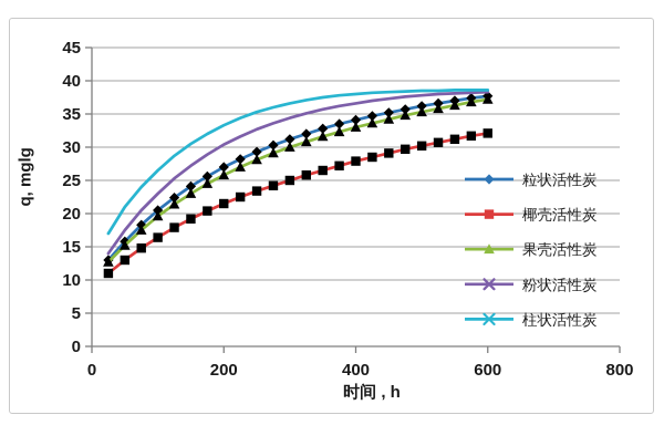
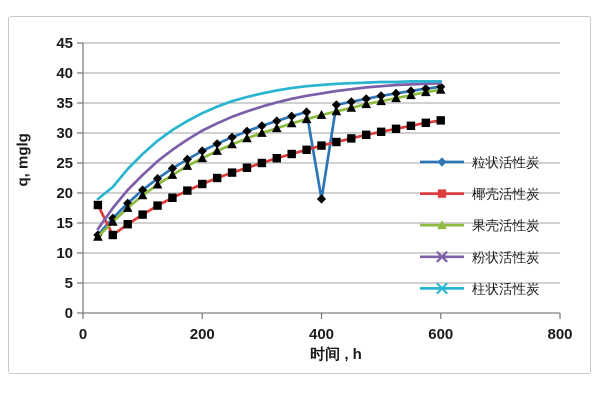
椰壳活性炭/25: 11 -> 18
柱状活性炭/25: 17 -> 19
粒状活性炭/400: 34 -> 19
